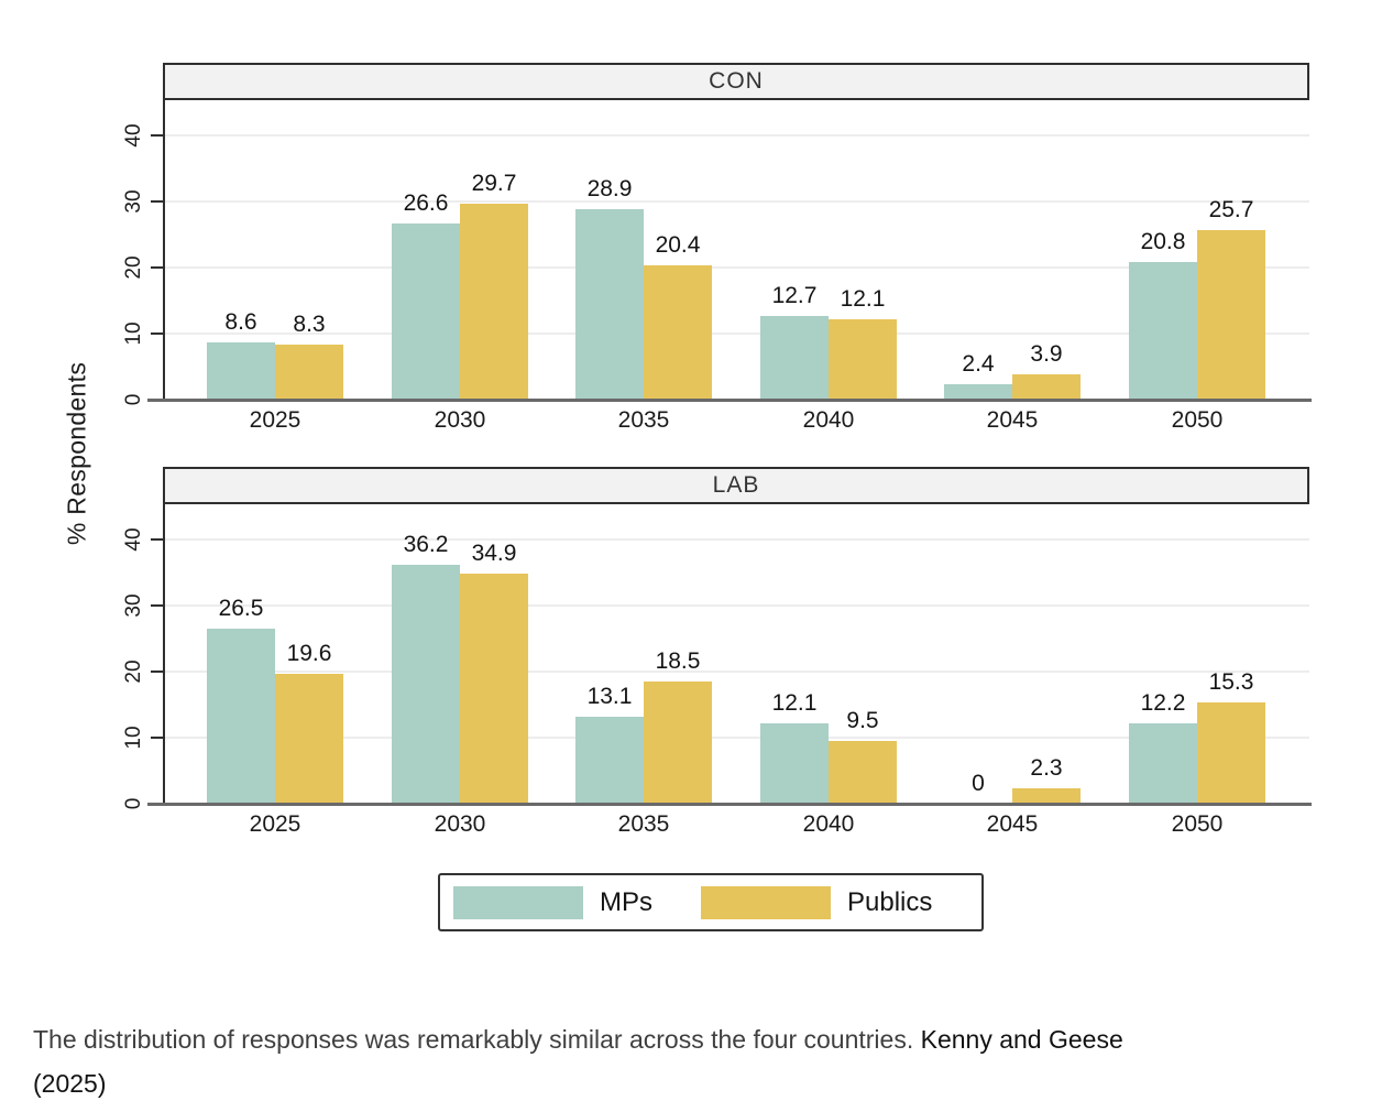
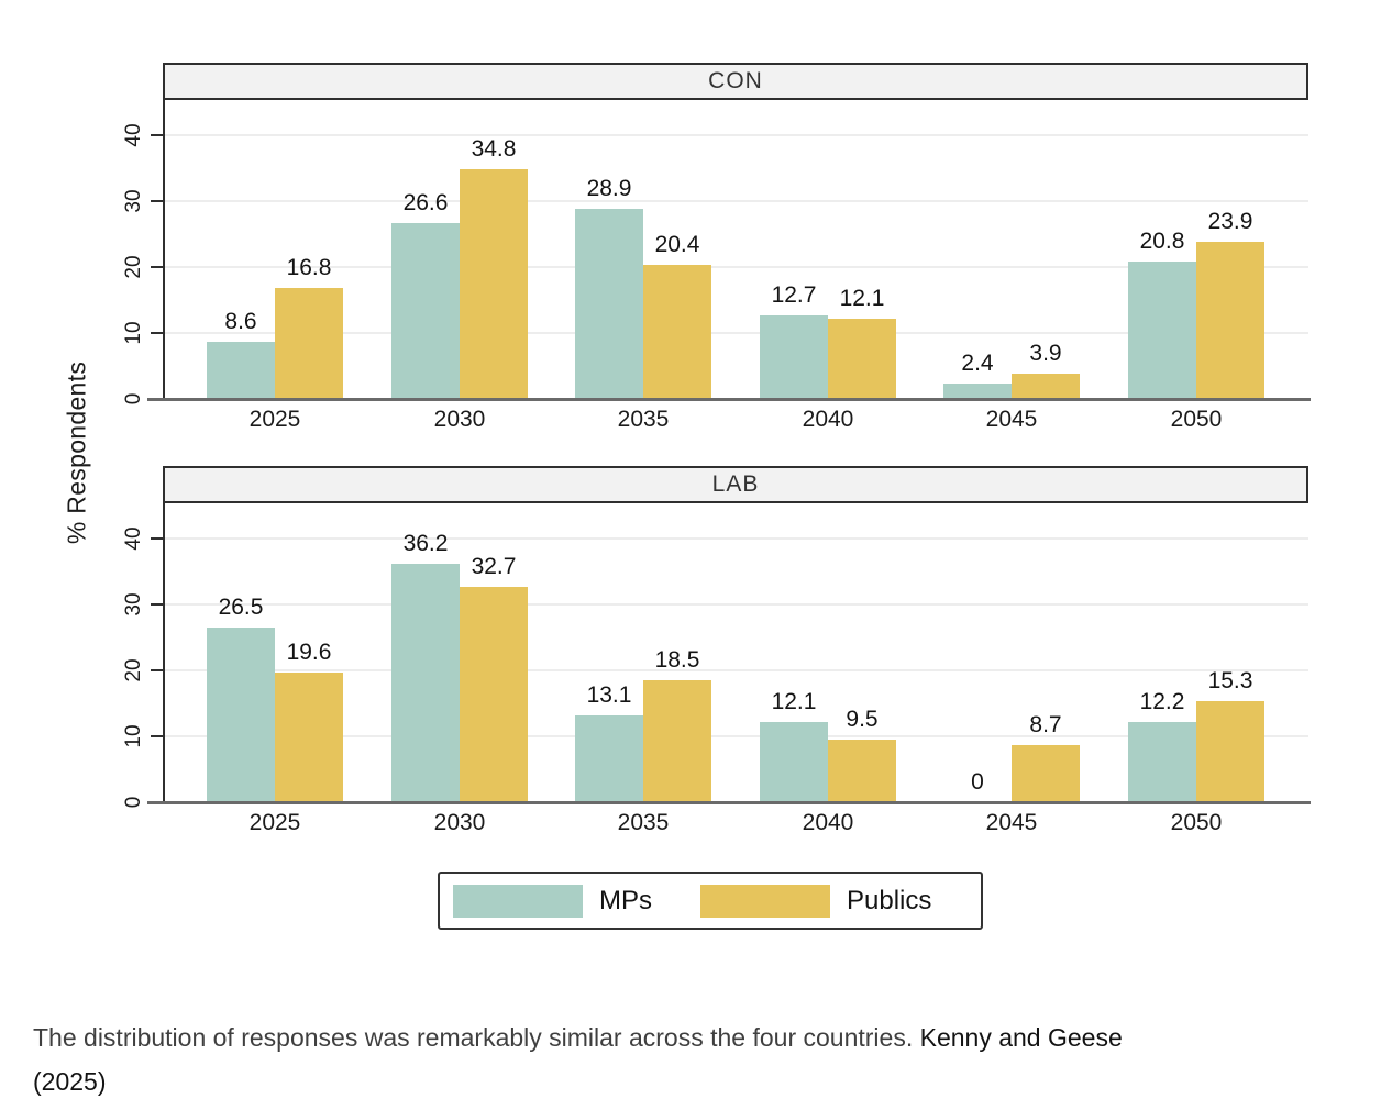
CON/Publics/2025: 8.3 -> 16.8
CON/Publics/2030: 29.7 -> 34.8
CON/Publics/2050: 25.7 -> 23.9
LAB/Publics/2030: 34.9 -> 32.7
LAB/Publics/2045: 2.3 -> 8.7
